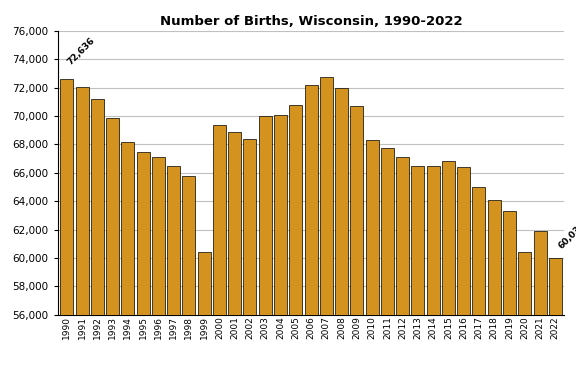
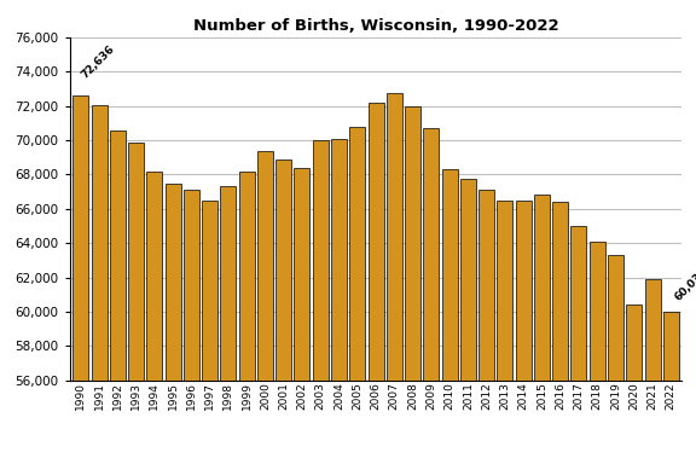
1992: 71,200 -> 70,500
1998: 65,800 -> 67,400
1999: 60,400 -> 68,200
